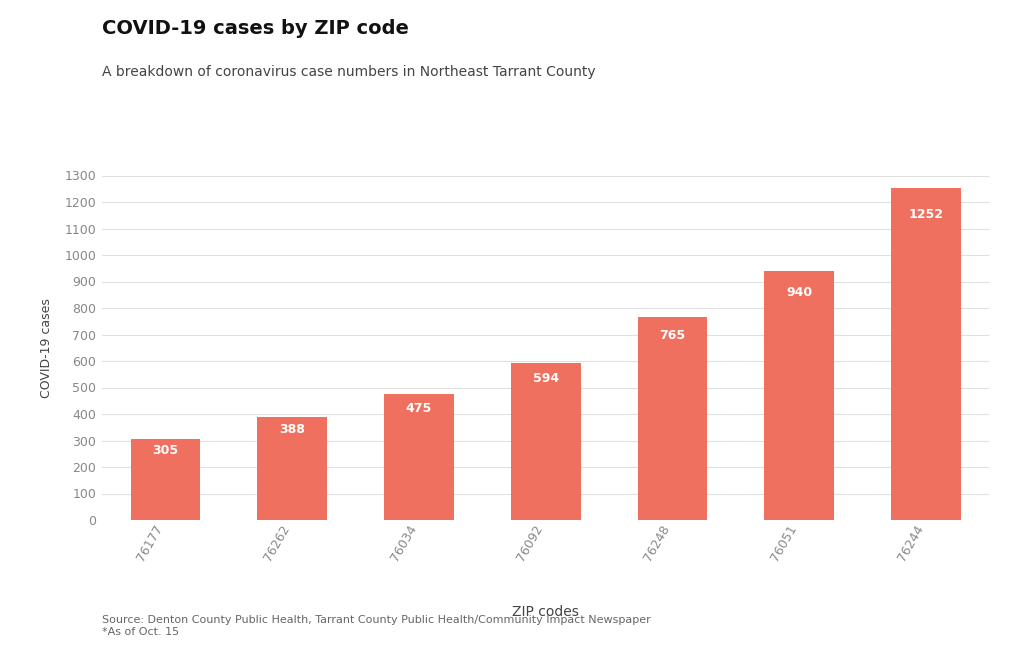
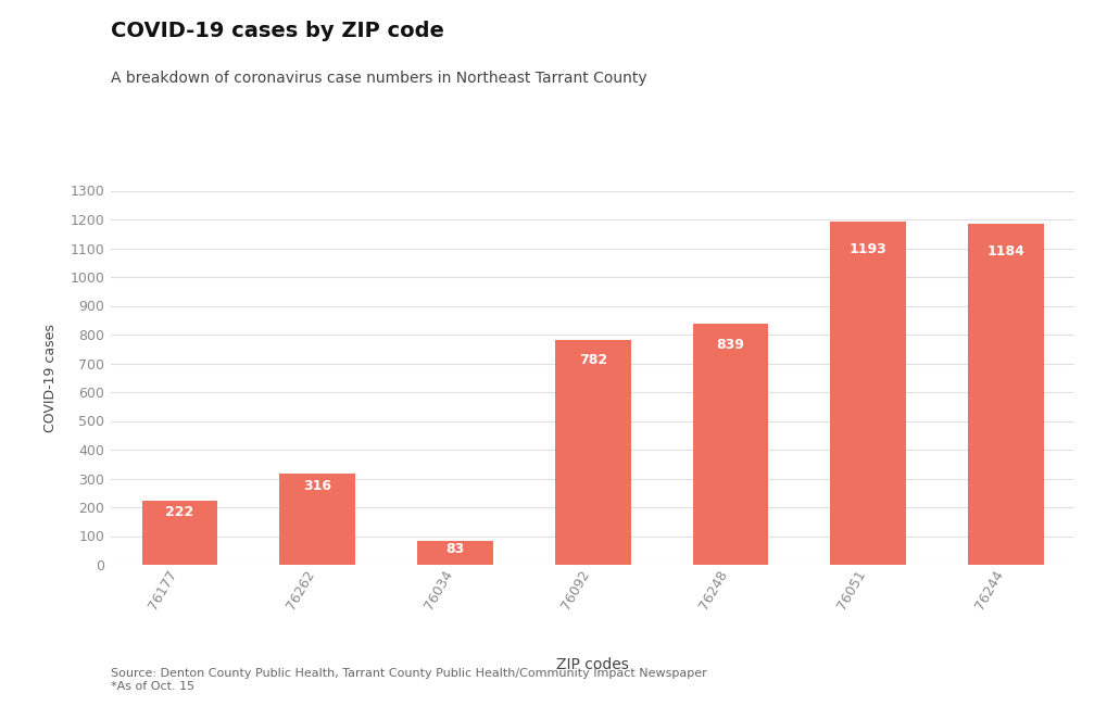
76177: 305 -> 222
76262: 388 -> 316
76034: 475 -> 83
76092: 594 -> 782
76248: 765 -> 839
76051: 940 -> 1193
76244: 1252 -> 1184
